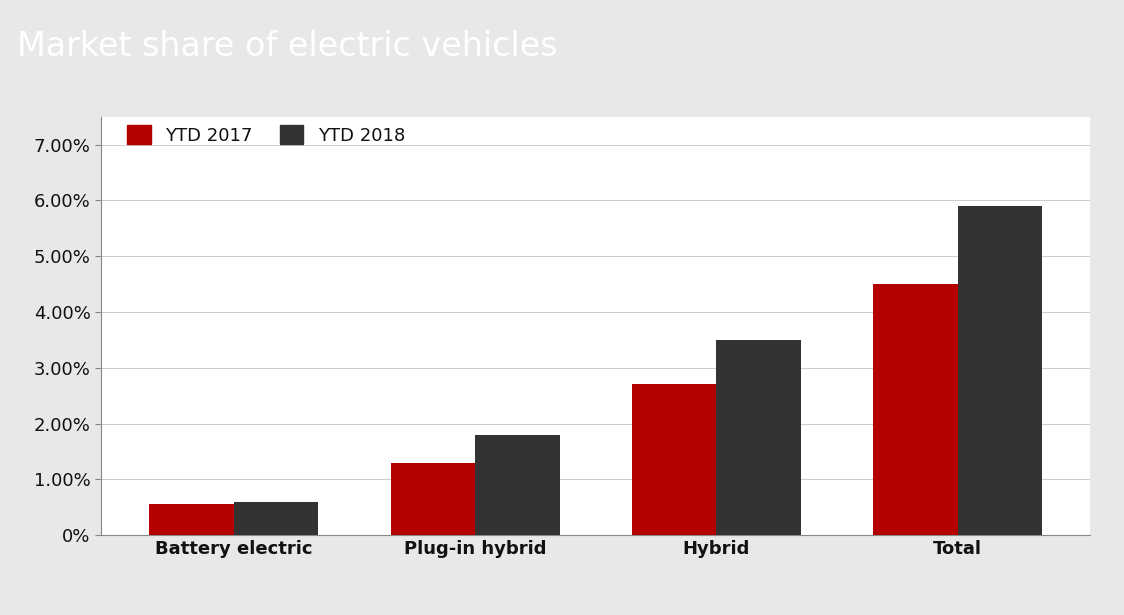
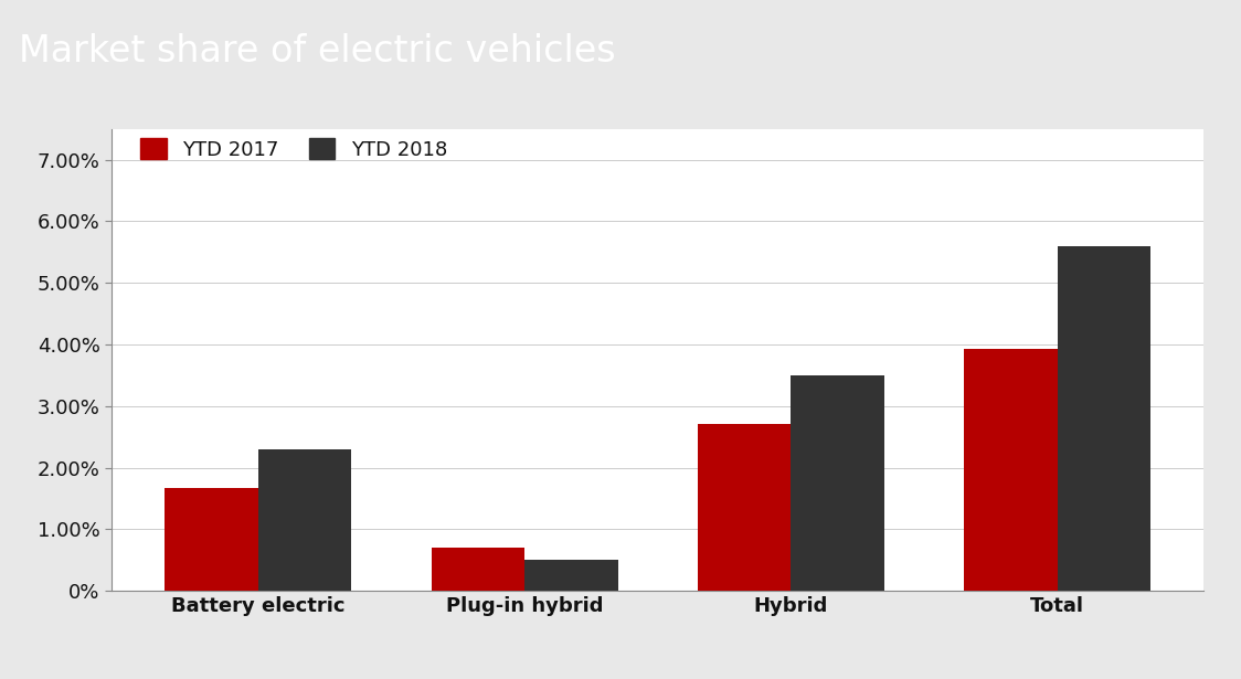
YTD 2017/Battery electric: 0.55% -> 1.66%
YTD 2018/Battery electric: 0.6% -> 2.3%
YTD 2017/Plug-in hybrid: 1.30% -> 0.70%
YTD 2018/Plug-in hybrid: 1.8% -> 0.5%
YTD 2017/Total: 4.50% -> 3.92%
YTD 2018/Total: 5.9% -> 5.6%
